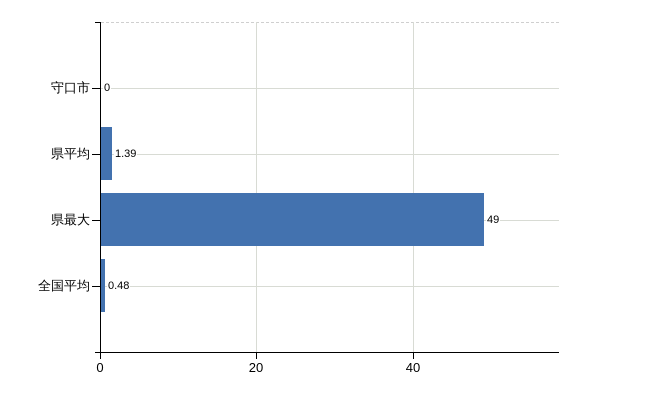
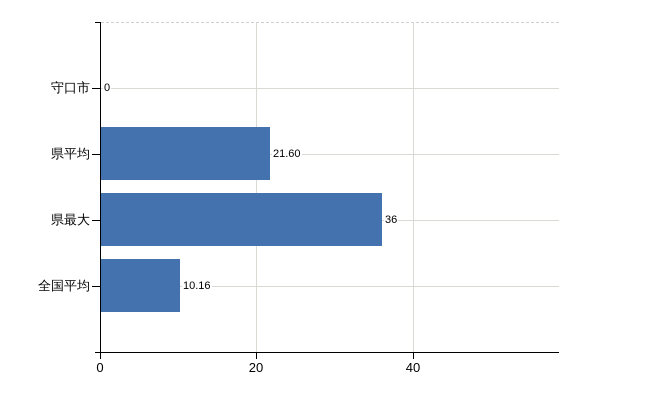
県平均: 1.39 -> 21.60
県最大: 49 -> 36
全国平均: 0.48 -> 10.16
